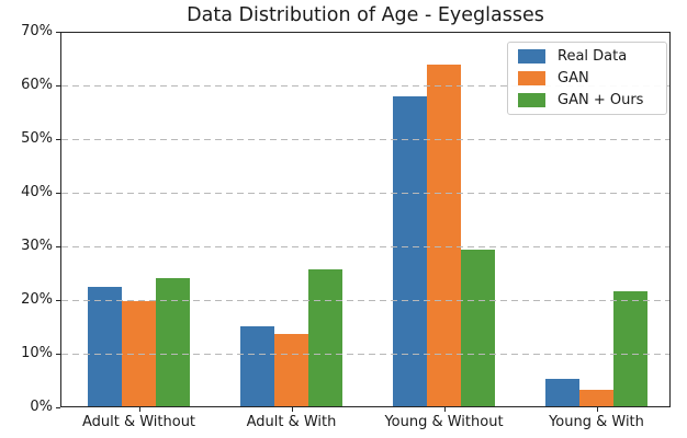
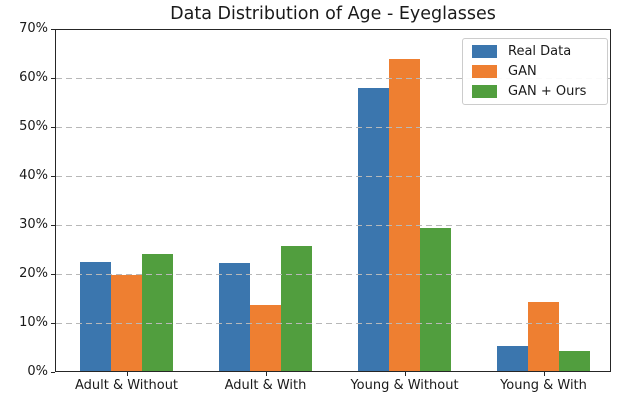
Real Data/Adult & With: 15% -> 22%
GAN/Young & With: 3% -> 14%
GAN + Ours/Young & With: 22% -> 4%
